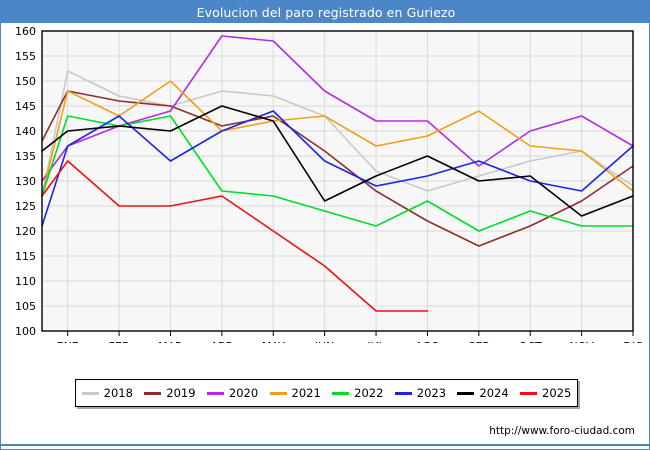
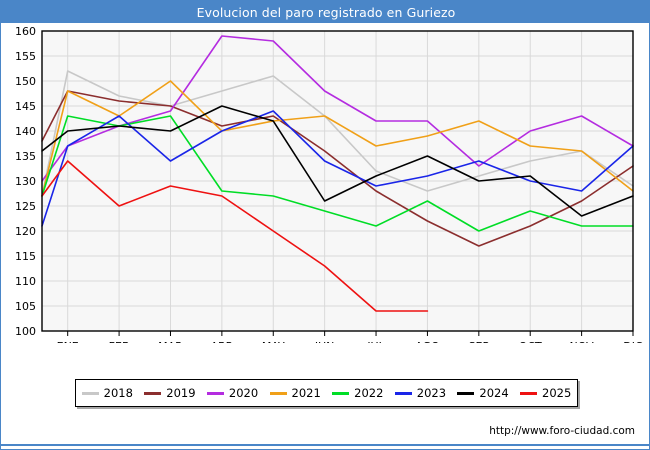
2025/MAR: 125 -> 129
2018/MAY: 147 -> 151
2021/SEP: 144 -> 142
